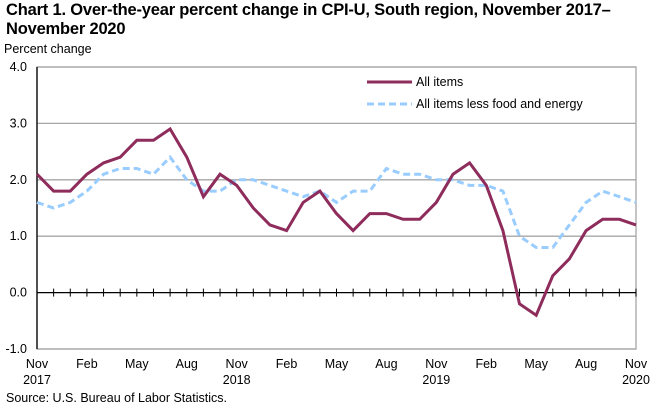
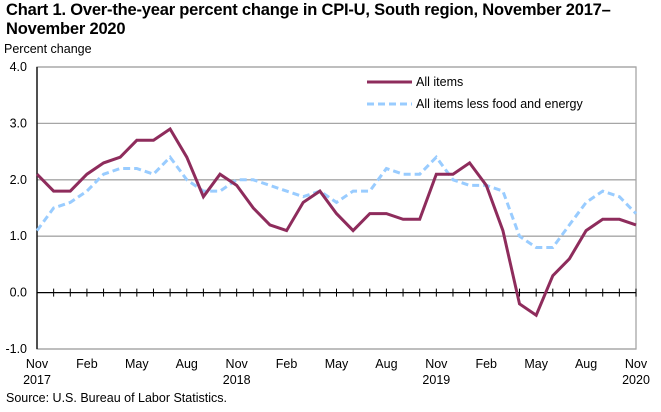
All items less food and energy/Nov 2017: 1.6 -> 1.1
All items/Nov 2019: 1.6 -> 2.1
All items less food and energy/Nov 2019: 2.0 -> 2.4
All items less food and energy/Nov 2020: 1.6 -> 1.4
